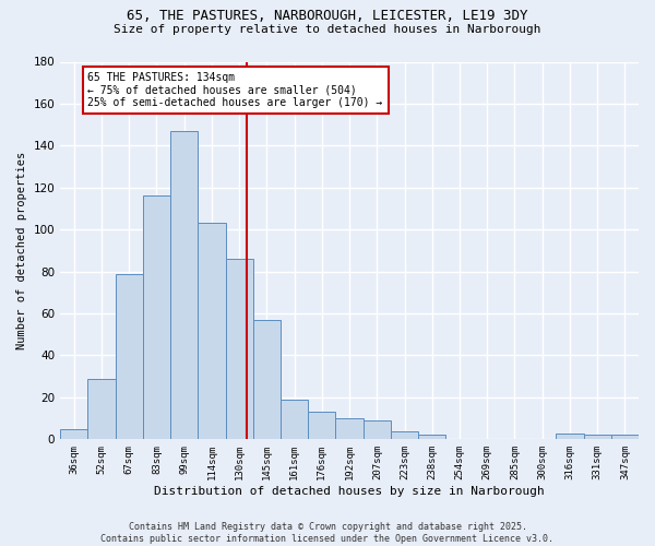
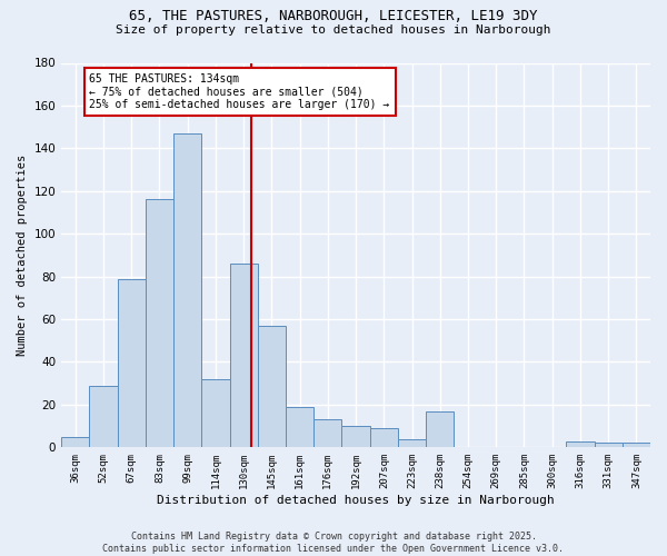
114sqm: 103 -> 32
238sqm: 2 -> 17
